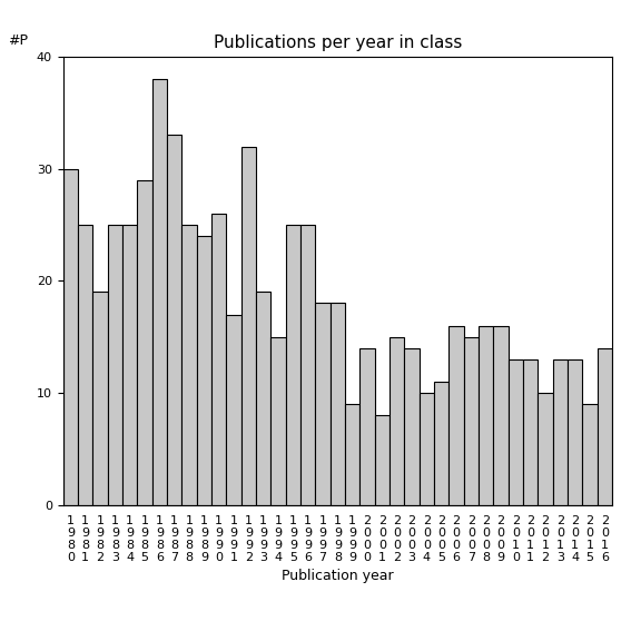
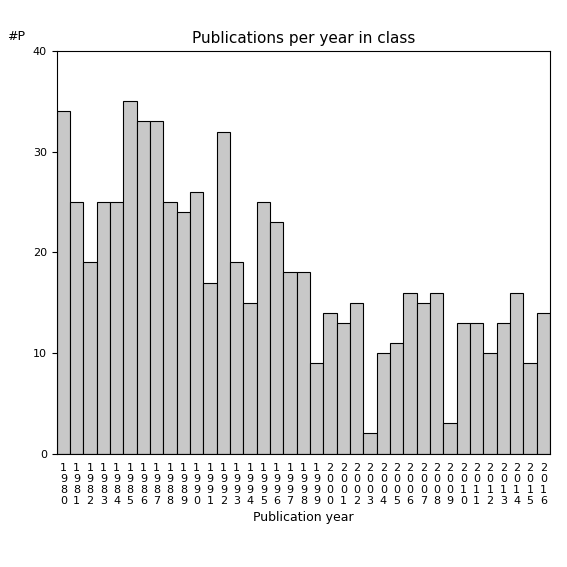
1 9 8 0: 30 -> 34
1 9 8 5: 29 -> 35
1 9 8 6: 38 -> 33
1 9 9 6: 25 -> 23
2 0 0 1: 8 -> 13
2 0 0 3: 14 -> 2
2 0 0 9: 16 -> 3
2 0 1 4: 13 -> 16
